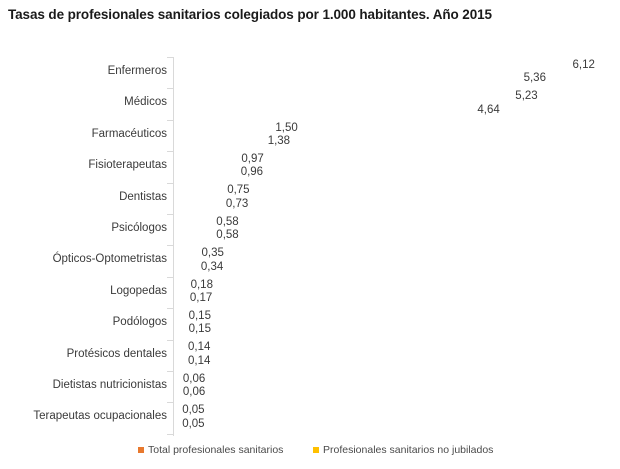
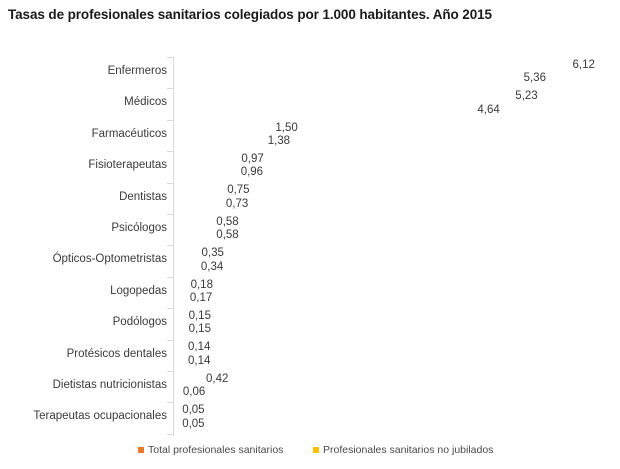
Total profesionales sanitarios/Dietistas nutricionistas: 0,06 -> 0,42
